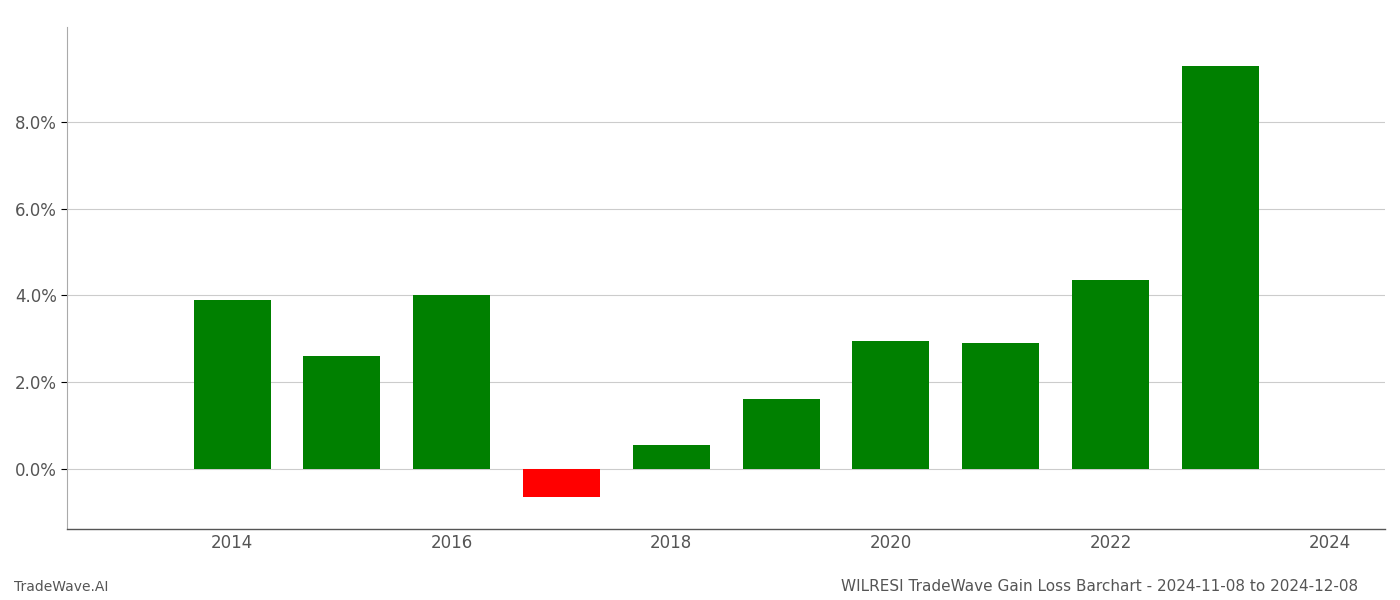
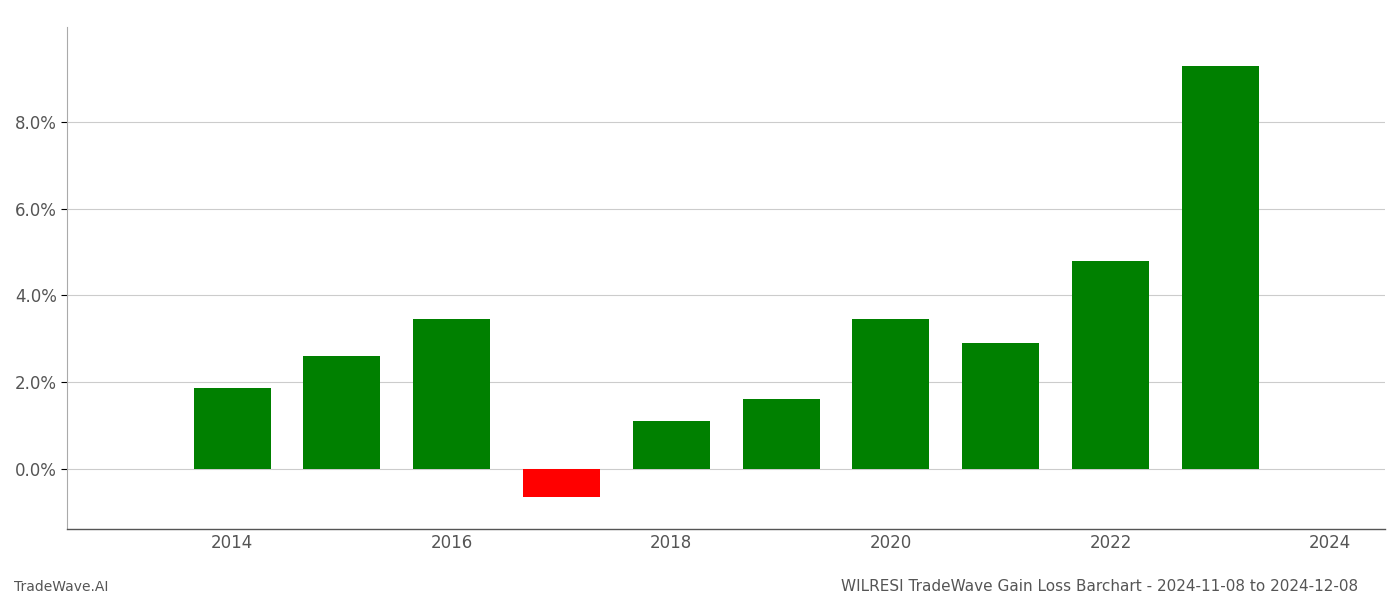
2014: 3.90% -> 1.85%
2016: 4.00% -> 3.45%
2018: 0.55% -> 1.10%
2020: 2.95% -> 3.45%
2022: 4.35% -> 4.80%
